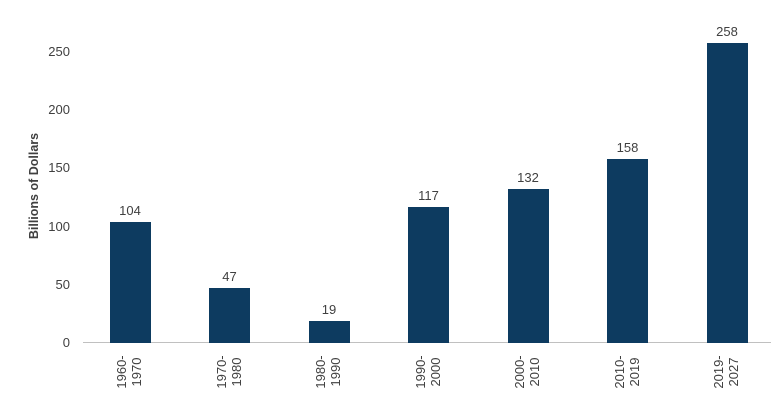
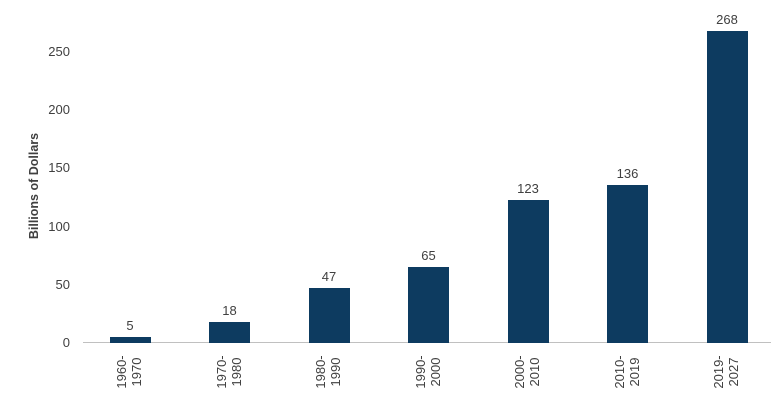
1960- 1970: 104 -> 5
1970- 1980: 47 -> 18
1980- 1990: 19 -> 47
1990- 2000: 117 -> 65
2000- 2010: 132 -> 123
2010- 2019: 158 -> 136
2019- 2027: 258 -> 268
